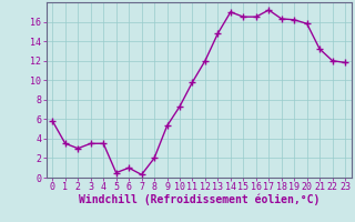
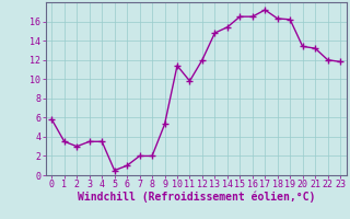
7: 0.3 -> 2.0
10: 7.3 -> 11.4
14: 17.0 -> 15.4
20: 15.8 -> 13.4
